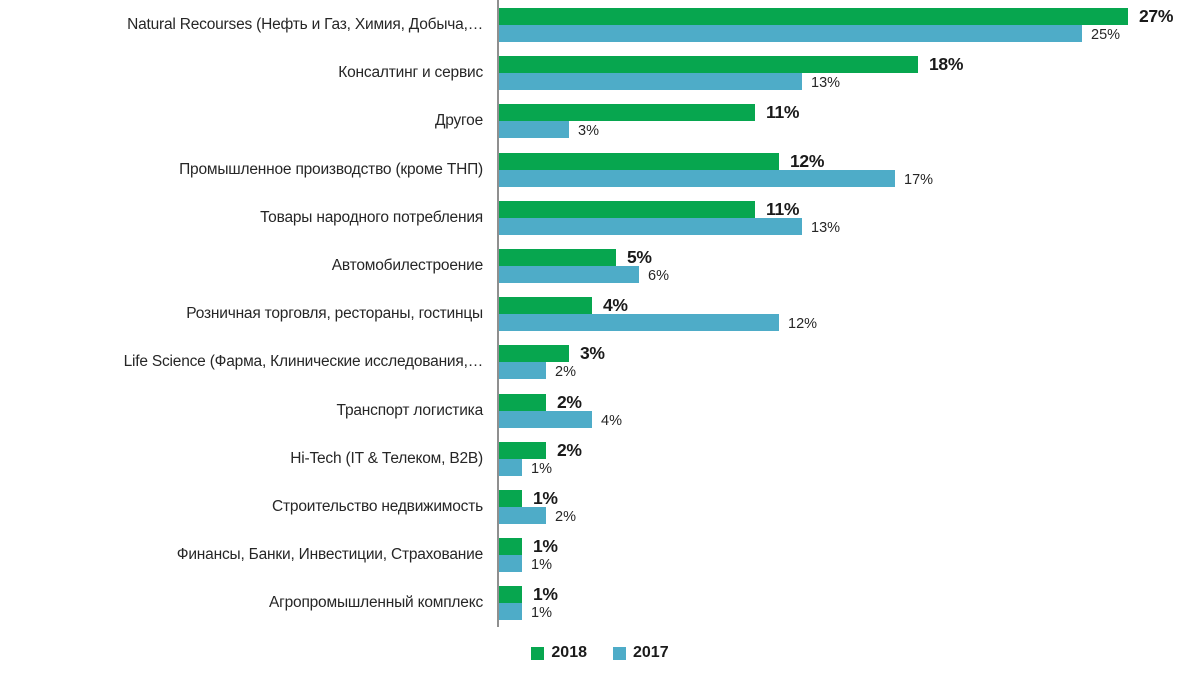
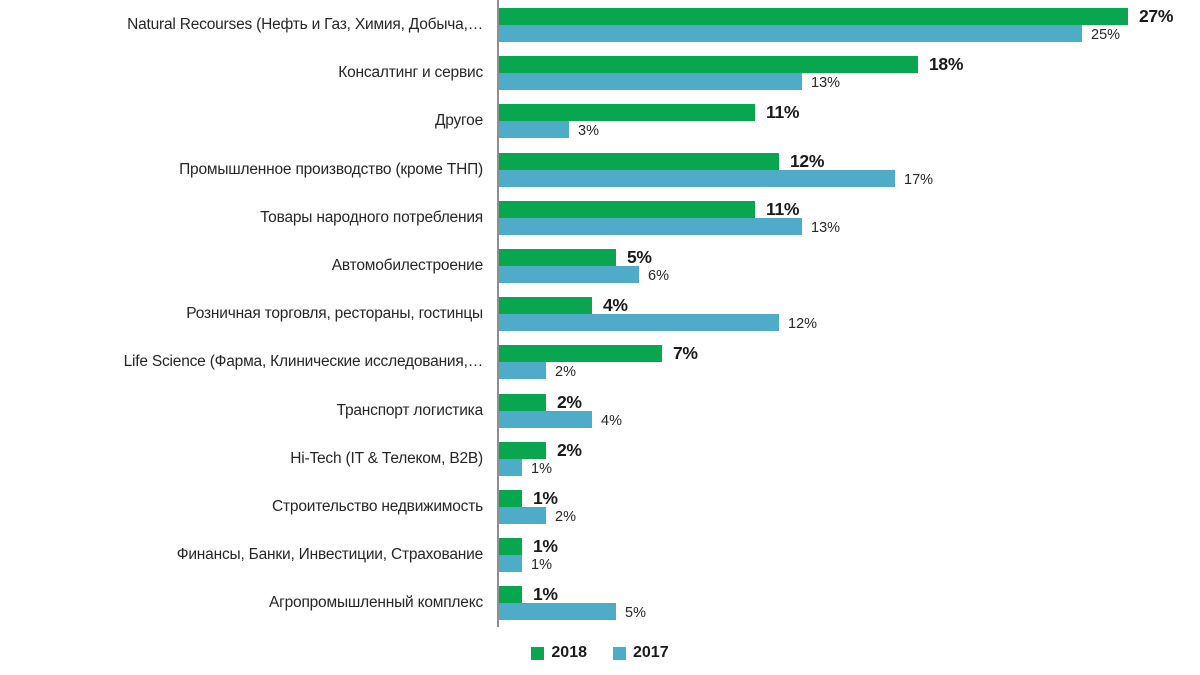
2018/Life Science (Фарма, Клинические исследования,…: 3% -> 7%
2017/Агропромышленный комплекс: 1% -> 5%
